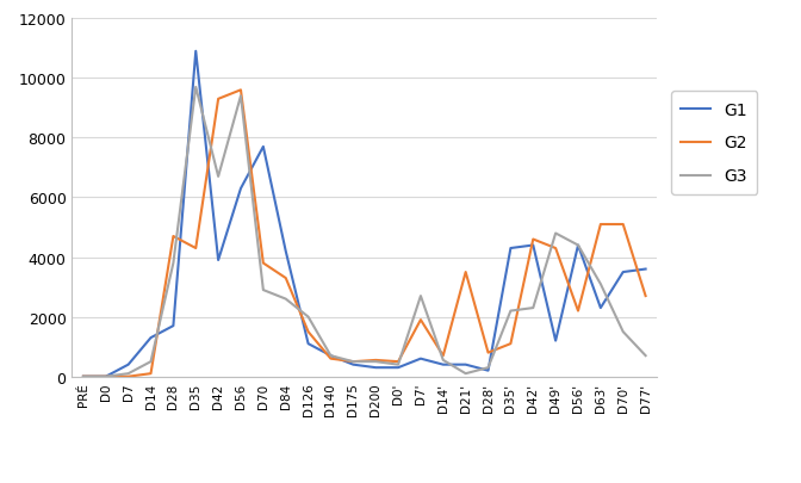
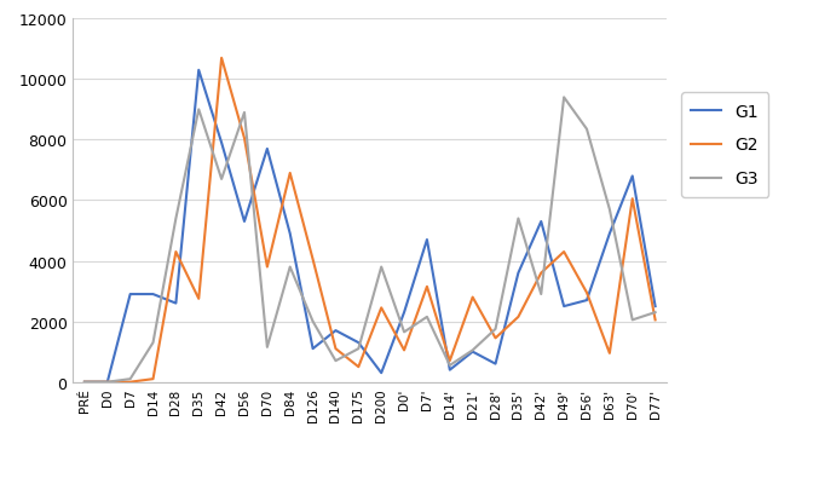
G1/D7: 400 -> 2900
G1/D14: 1300 -> 2900
G3/D14: 500 -> 1300
G1/D28: 1700 -> 2600
G2/D28: 4700 -> 4300
G3/D28: 3800 -> 5400
G1/D35: 10900 -> 10300
G2/D35: 4300 -> 2750
G3/D35: 9700 -> 9000
G1/D42: 3900 -> 7900
G2/D42: 9300 -> 10700
G1/D56: 6300 -> 5300
G2/D56: 9600 -> 8050
G3/D56: 9400 -> 8900
G3/D70: 2900 -> 1150
G1/D84: 4200 -> 4900
G2/D84: 3300 -> 6900
G3/D84: 2600 -> 3800
G2/D126: 1500 -> 4050
G1/D140: 700 -> 1700
G2/D140: 600 -> 1100
G1/D175: 400 -> 1300
G3/D175: 500 -> 1100
G2/D200: 550 -> 2450
G3/D200: 500 -> 3800
G1/D0': 300 -> 2300
G2/D0': 500 -> 1050
G3/D0': 400 -> 1650
G1/D7': 600 -> 4700
G2/D7': 1900 -> 3150
G3/D7': 2700 -> 2150
G1/D21': 400 -> 1000
G2/D21': 3500 -> 2800
G3/D21': 100 -> 1050
G1/D28': 200 -> 600
G2/D28': 800 -> 1450
G3/D28': 300 -> 1750
G1/D35': 4300 -> 3600
G2/D35': 1100 -> 2150
G3/D35': 2200 -> 5400
G1/D42': 4400 -> 5300
G2/D42': 4600 -> 3600
G3/D42': 2300 -> 2900
G1/D49': 1200 -> 2500
G3/D49': 4800 -> 9400
G1/D56': 4400 -> 2700
G2/D56': 2200 -> 2950
G3/D56': 4400 -> 8350
G1/D63': 2300 -> 4900
G2/D63': 5100 -> 950
G3/D63': 3100 -> 5700
G1/D70': 3500 -> 6800
G2/D70': 5100 -> 6050
G3/D70': 1500 -> 2050
G1/D77': 3600 -> 2500
G2/D77': 2700 -> 2050
G3/D77': 700 -> 2300
